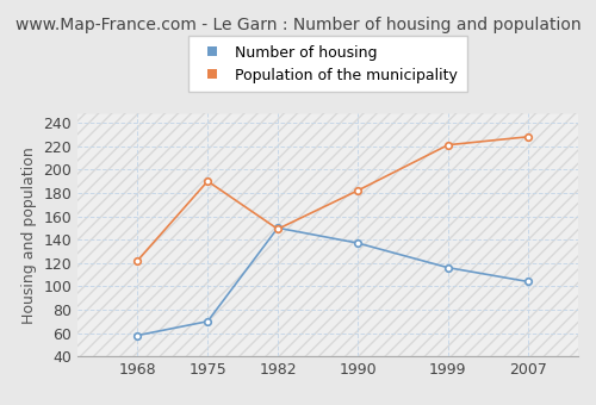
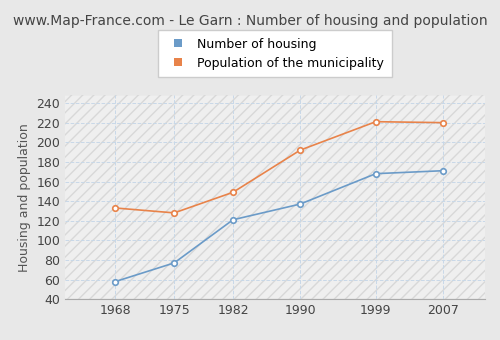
Population of the municipality/1968: 122 -> 133
Number of housing/1975: 70 -> 77
Population of the municipality/1975: 190 -> 128
Number of housing/1982: 150 -> 121
Population of the municipality/1990: 182 -> 192
Number of housing/1999: 116 -> 168
Number of housing/2007: 104 -> 171
Population of the municipality/2007: 228 -> 220
